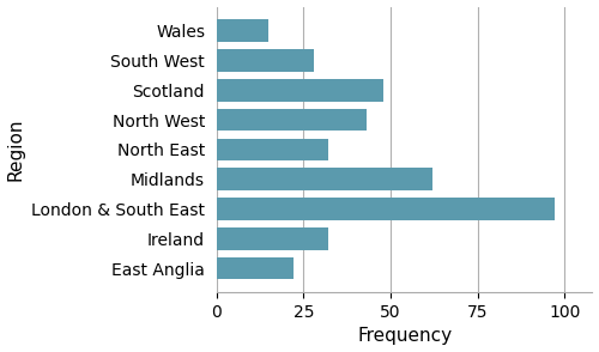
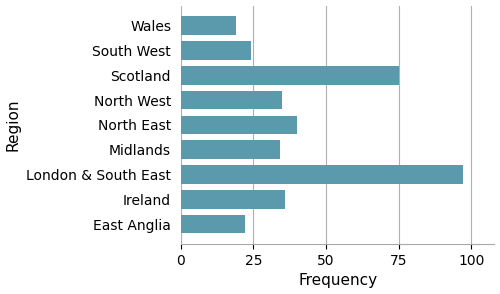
Wales: 15 -> 19
South West: 28 -> 24
Scotland: 48 -> 75
North West: 43 -> 35
North East: 32 -> 40
Midlands: 62 -> 34
Ireland: 32 -> 36
